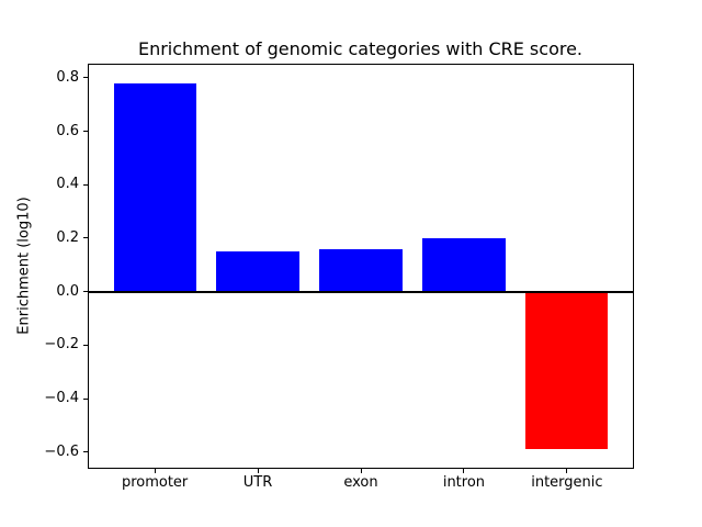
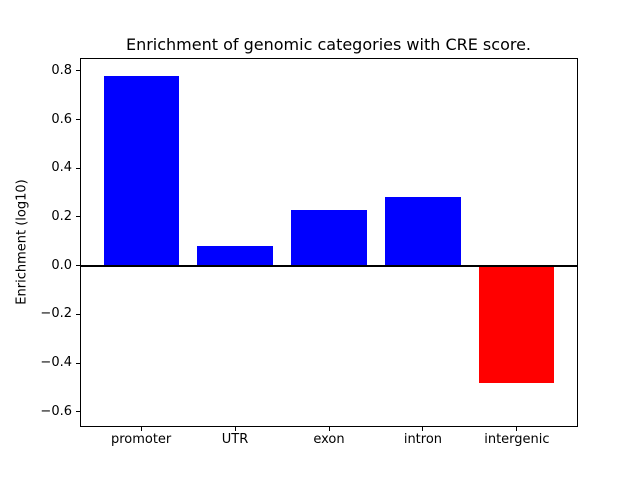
UTR: 0.15 -> 0.08
exon: 0.16 -> 0.23
intron: 0.20 -> 0.28
intergenic: -0.59 -> -0.48
